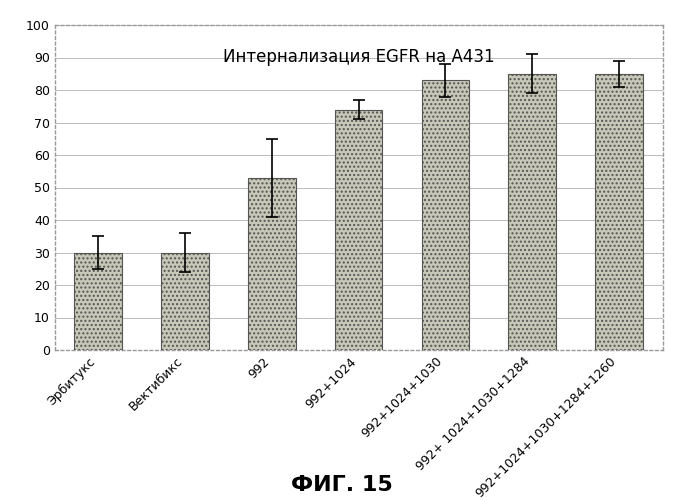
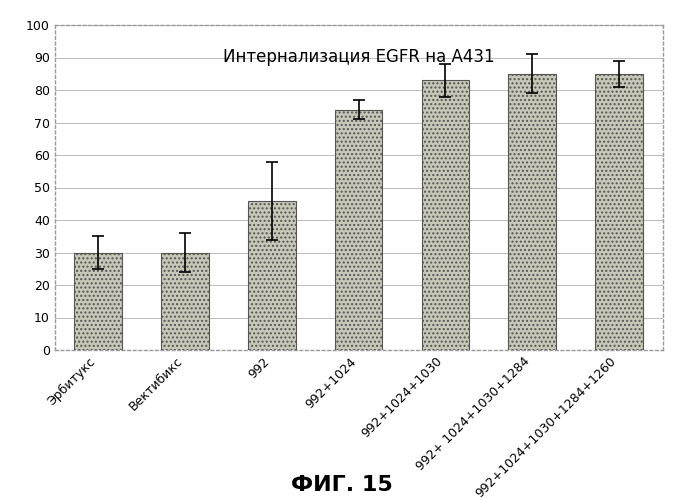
992: 53 -> 46
